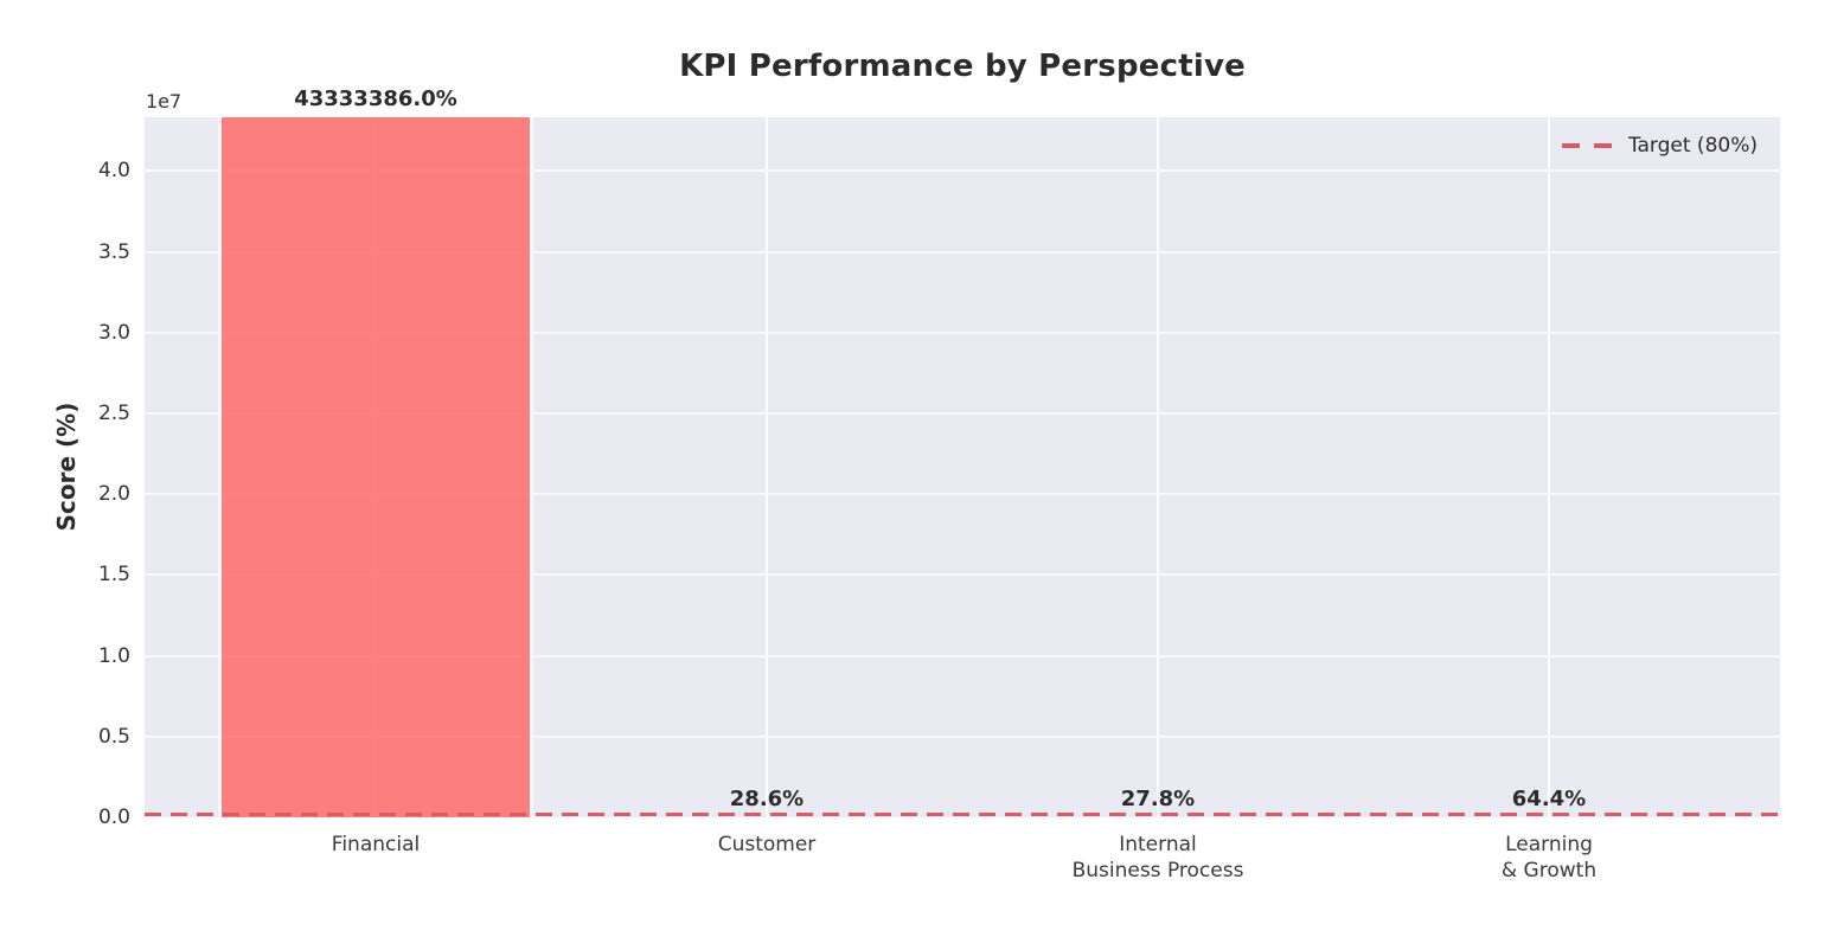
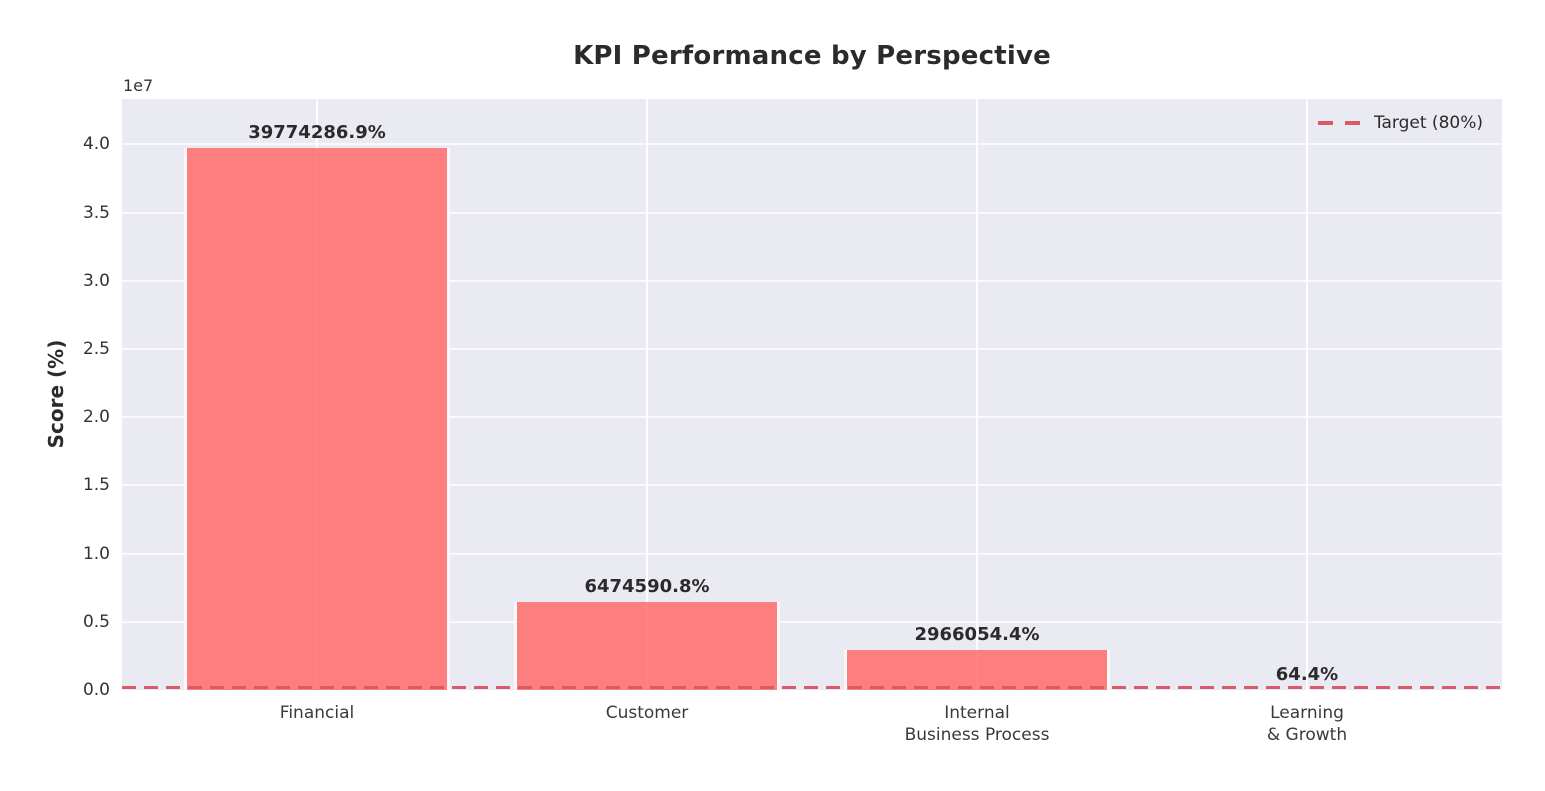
Financial: 43333386.0% -> 39774286.9%
Customer: 28.6% -> 6474590.8%
Internal Business Process: 27.8% -> 2966054.4%
